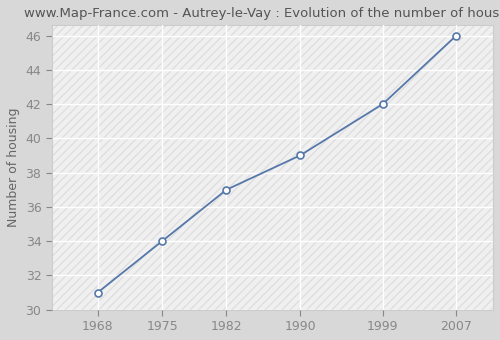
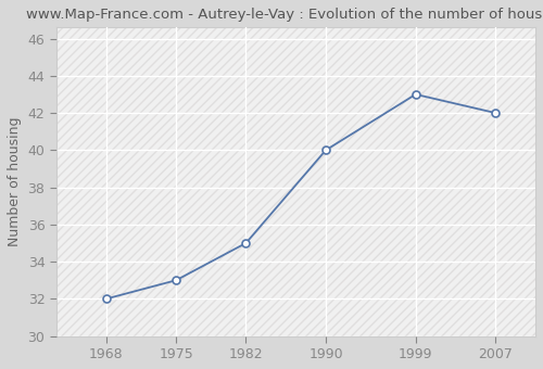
1968: 31 -> 32
1975: 34 -> 33
1982: 37 -> 35
1990: 39 -> 40
1999: 42 -> 43
2007: 46 -> 42
